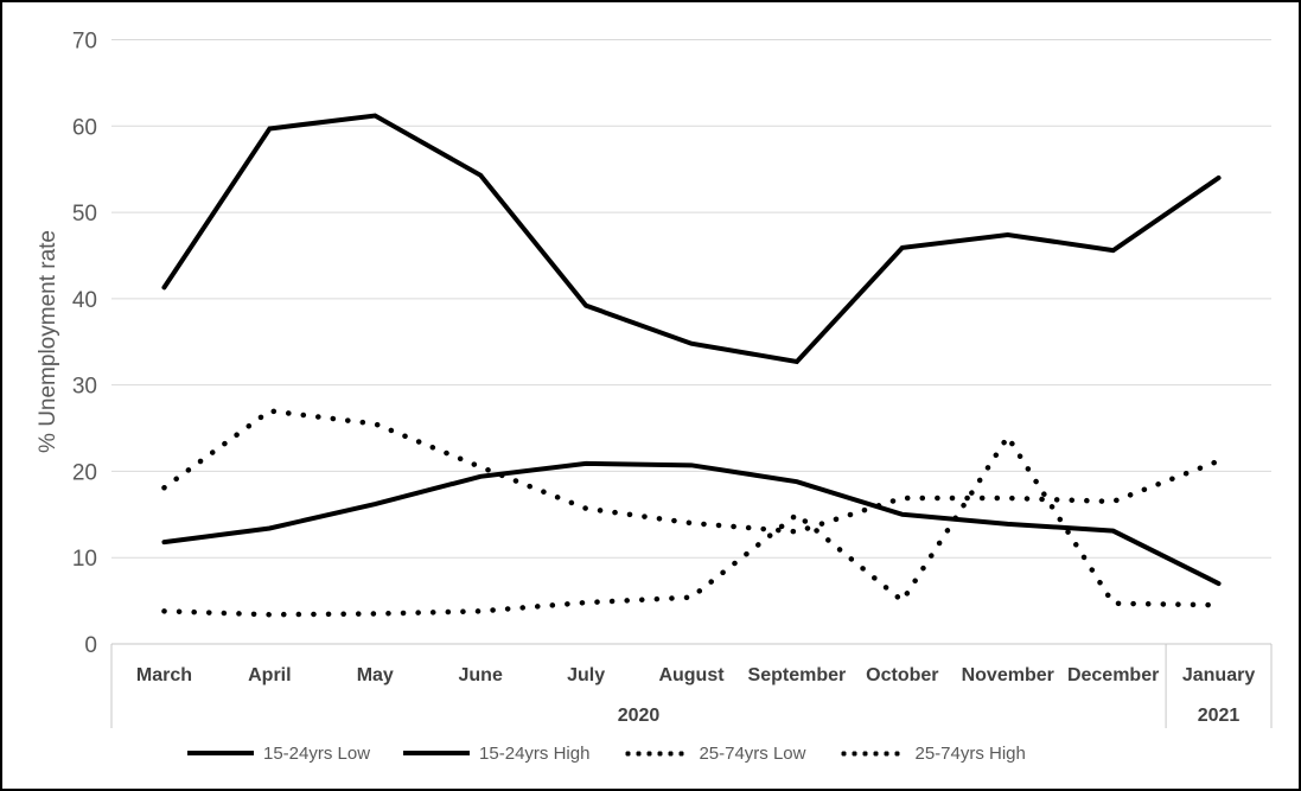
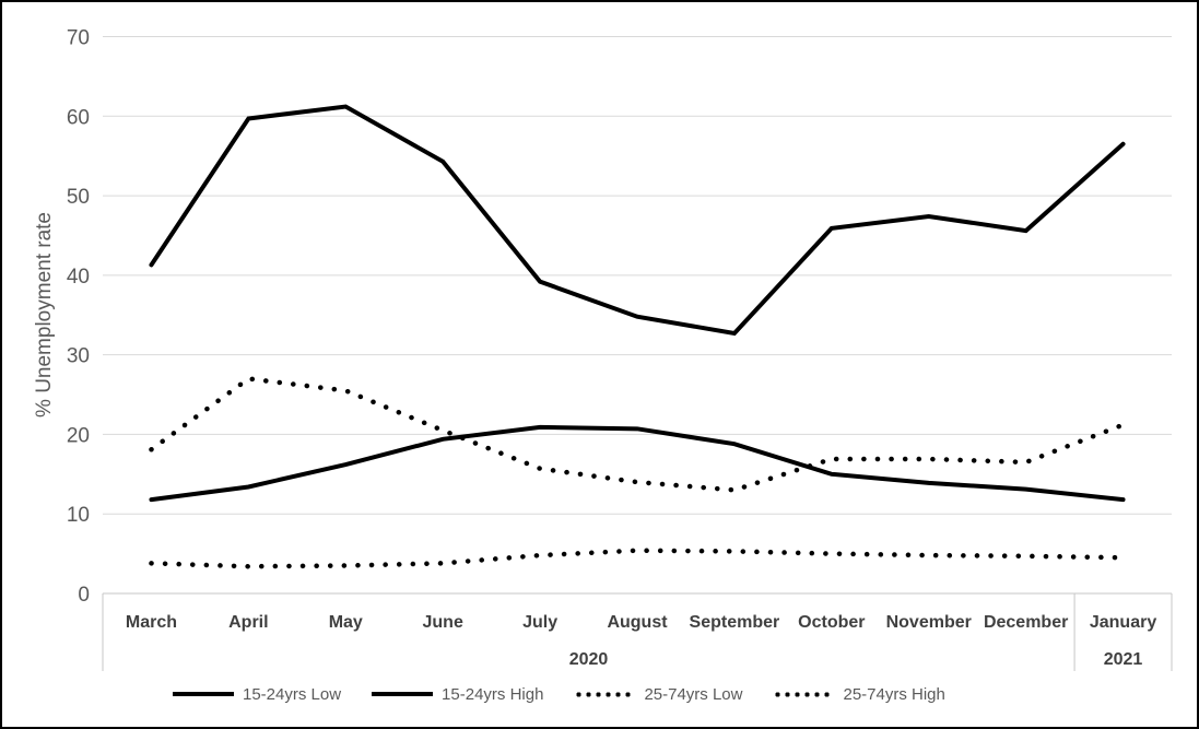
25-74yrs Low/September: 15 -> 5
25-74yrs Low/November: 24 -> 5
15-24yrs Low/January: 7 -> 12
15-24yrs High/January: 54 -> 56
